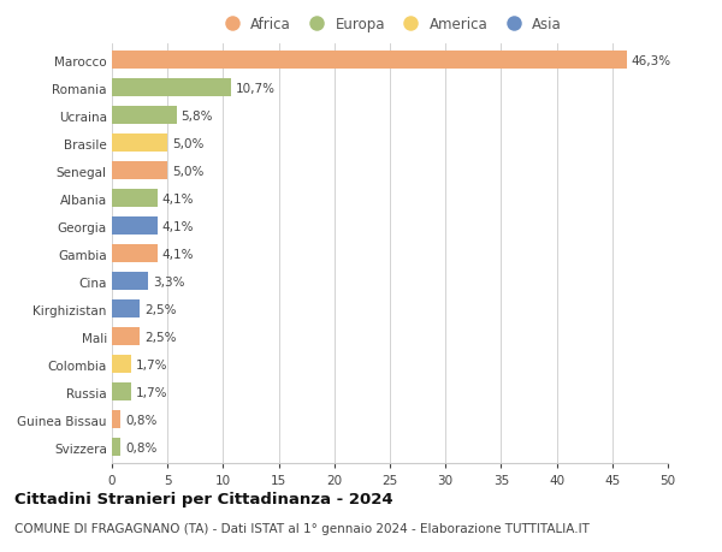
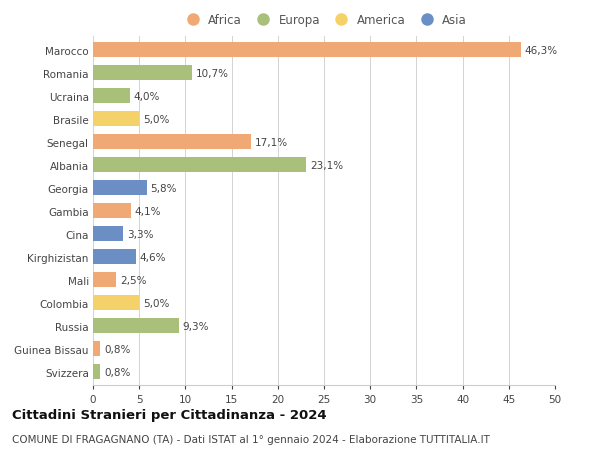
Ucraina: 5,8% -> 4,0%
Senegal: 5,0% -> 17,1%
Albania: 4,1% -> 23,1%
Georgia: 4,1% -> 5,8%
Kirghizistan: 2,5% -> 4,6%
Colombia: 1,7% -> 5,0%
Russia: 1,7% -> 9,3%
